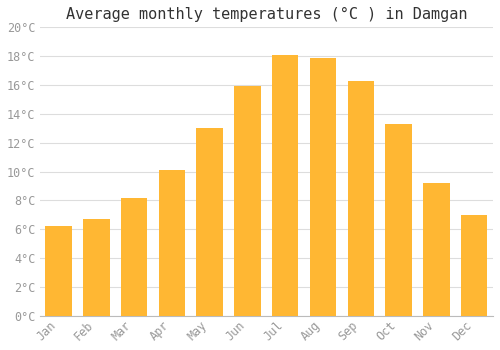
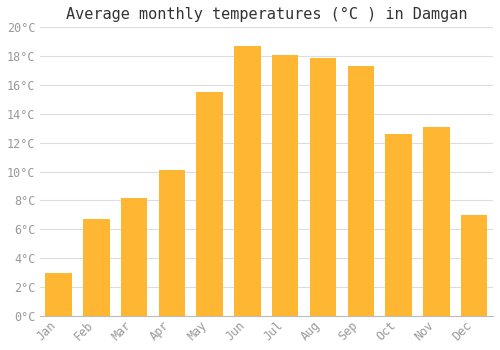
Jan: 6.2°C -> 3.0°C
May: 13.0°C -> 15.5°C
Jun: 15.9°C -> 18.7°C
Sep: 16.3°C -> 17.3°C
Oct: 13.3°C -> 12.6°C
Nov: 9.2°C -> 13.1°C
